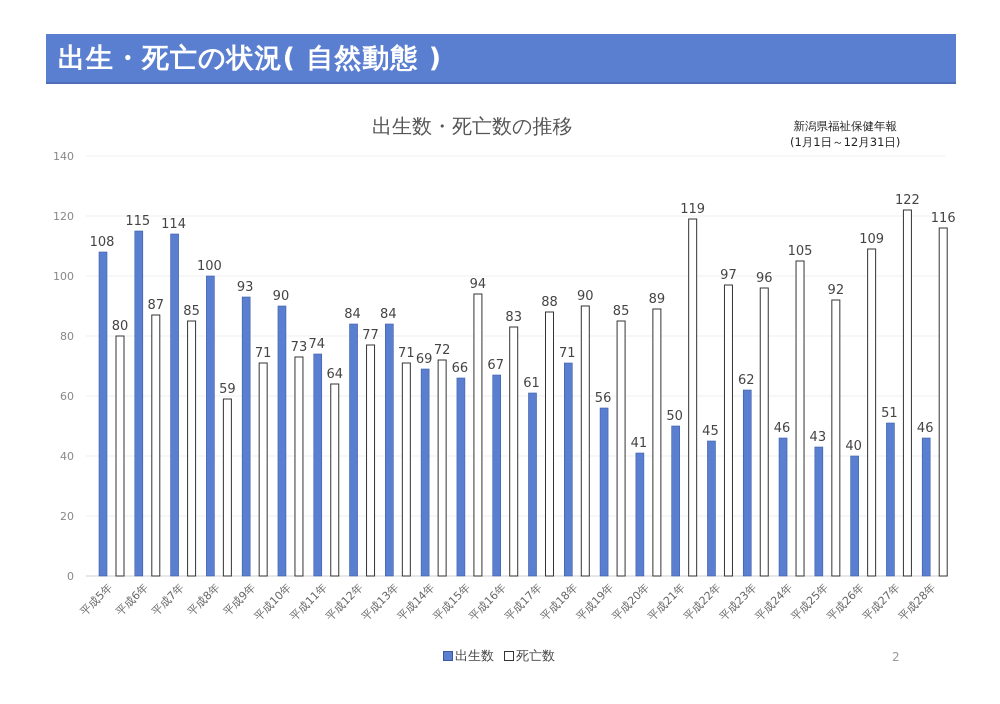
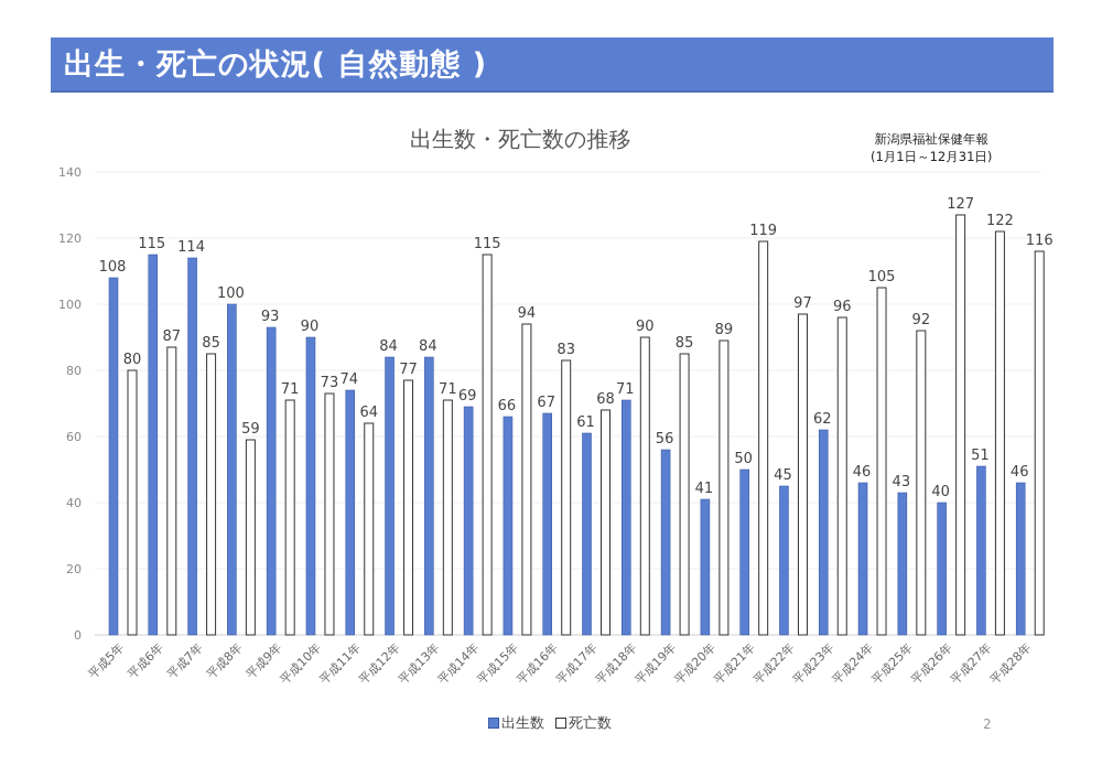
死亡数/平成14年: 72 -> 115
死亡数/平成17年: 88 -> 68
死亡数/平成26年: 109 -> 127
